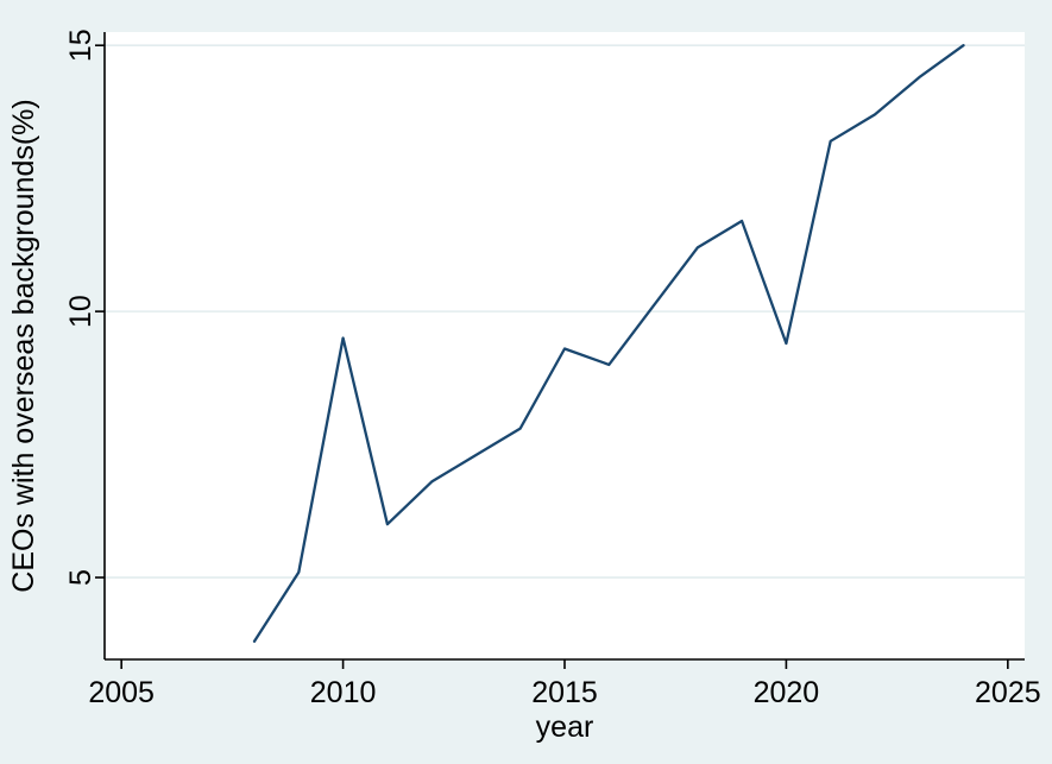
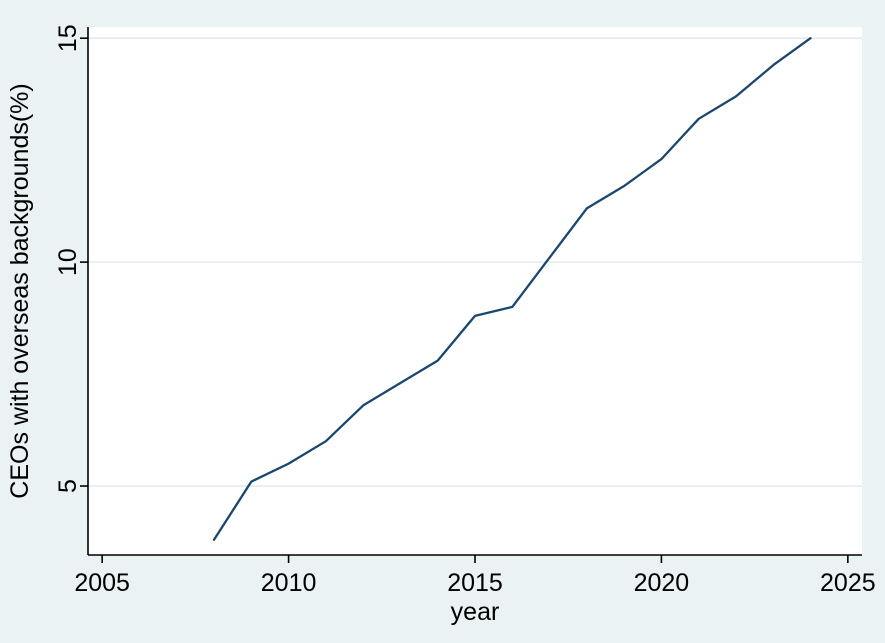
2010: 9.5 -> 5.5
2015: 9.3 -> 8.8
2020: 9.4 -> 12.3
